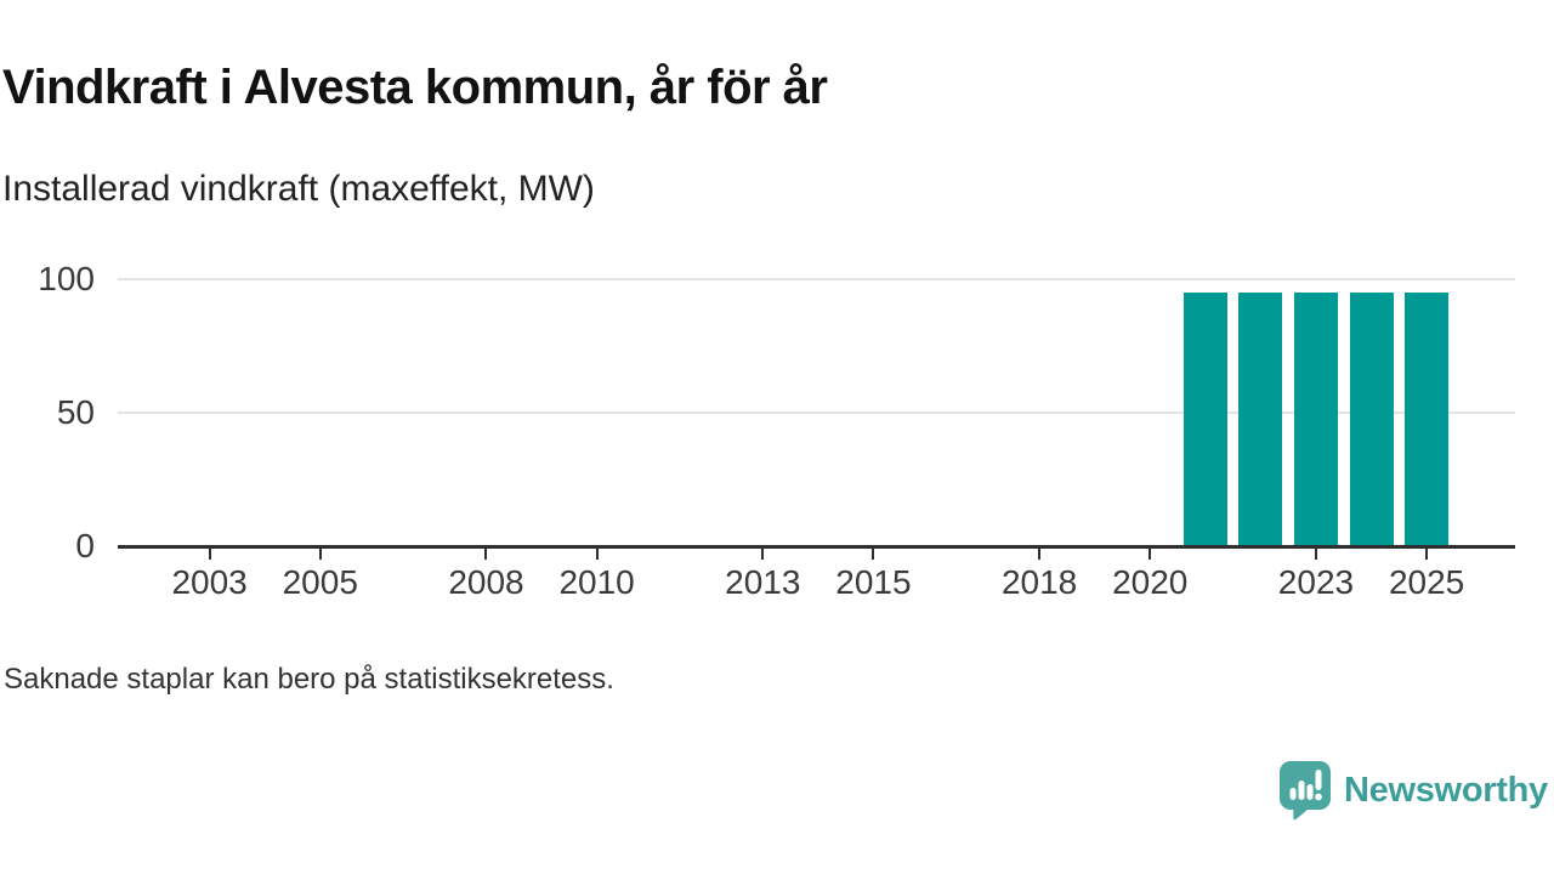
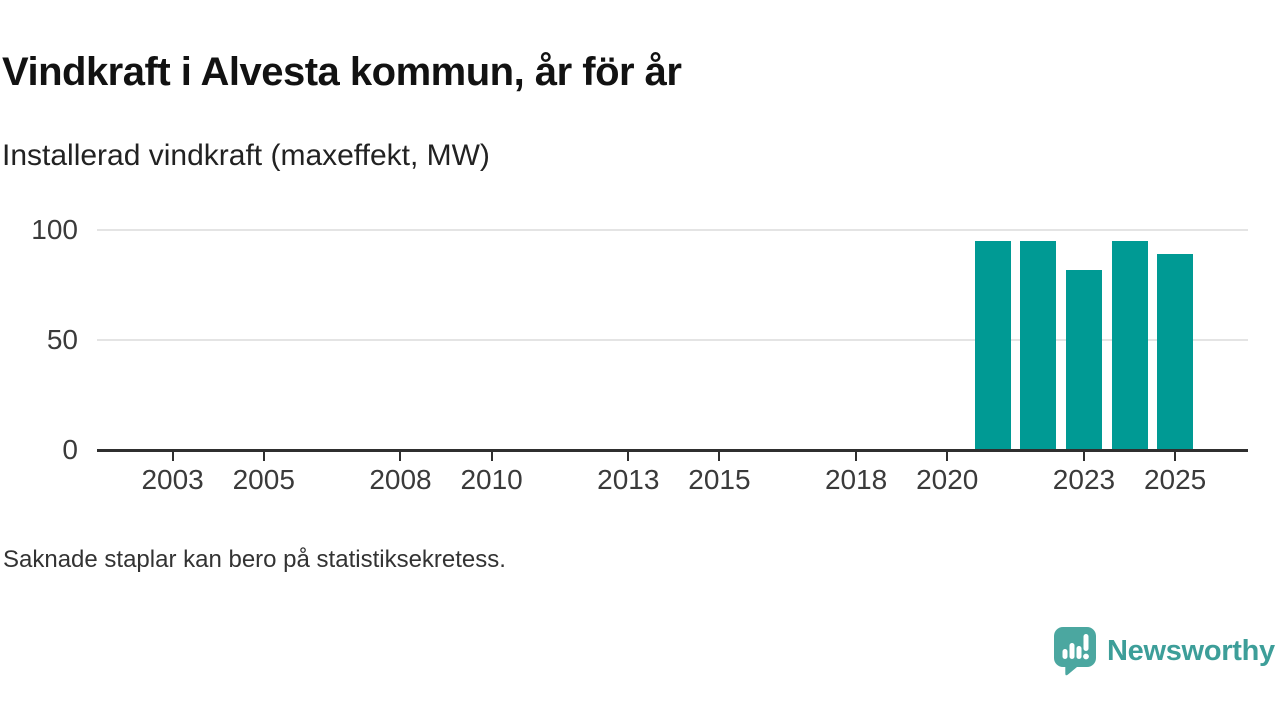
2023: 95 -> 82
2025: 95 -> 89
